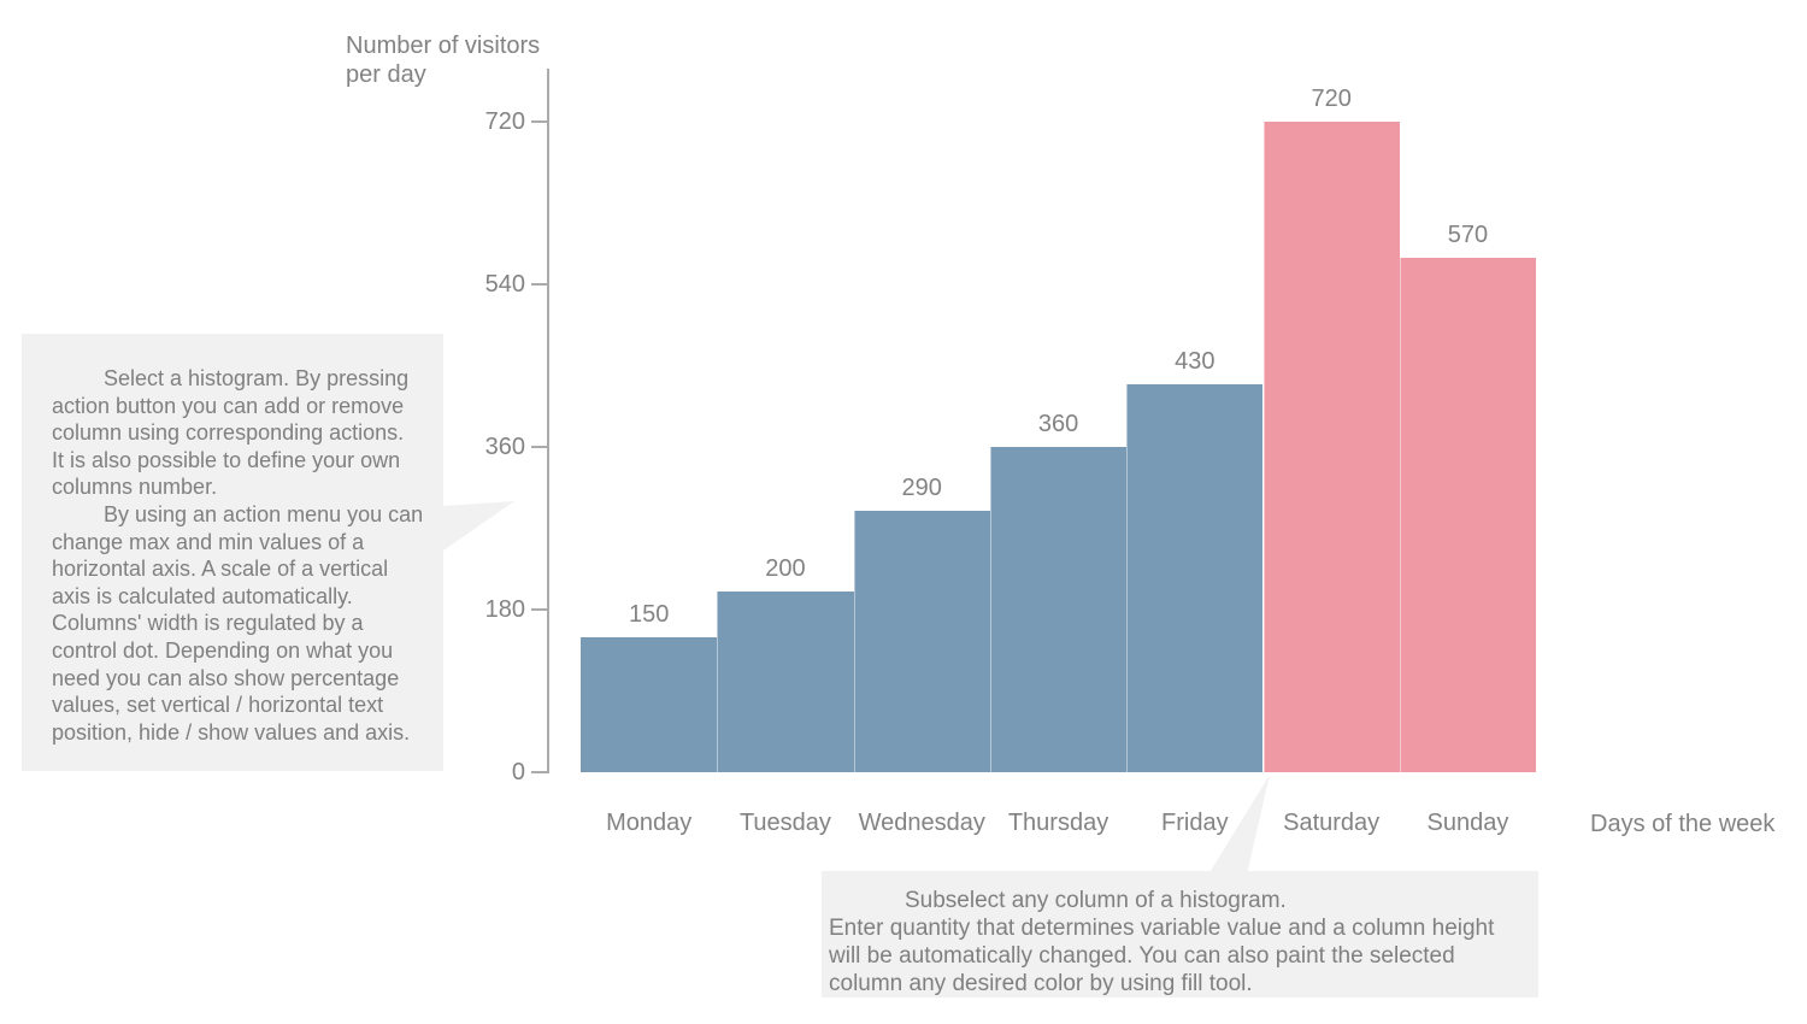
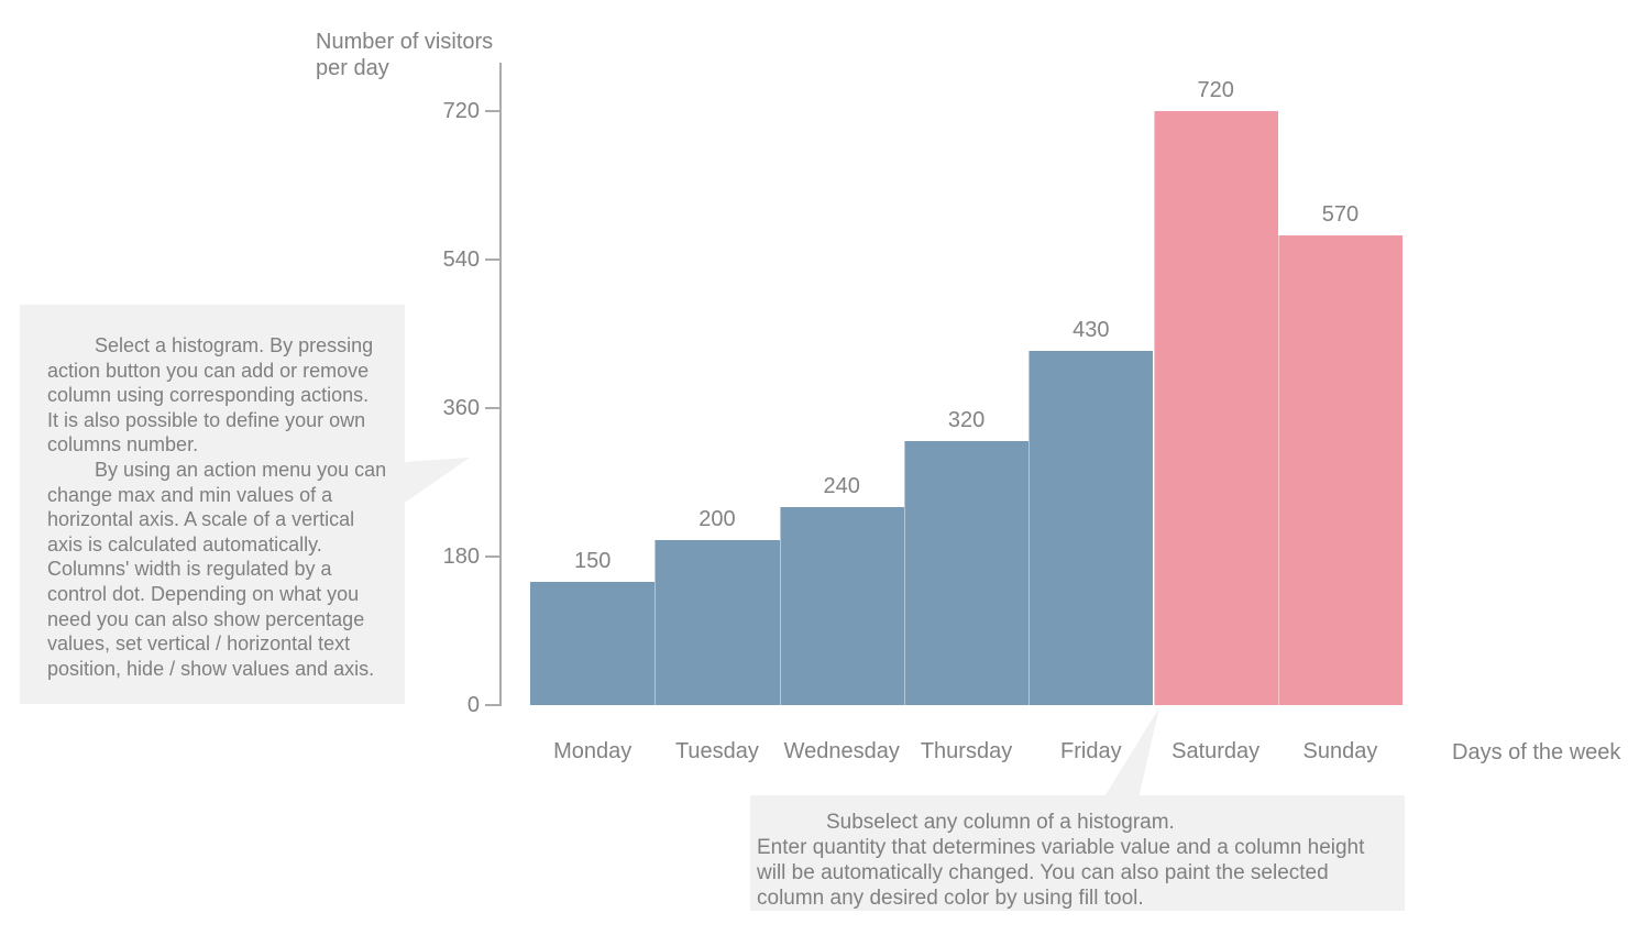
Wednesday: 290 -> 240
Thursday: 360 -> 320
